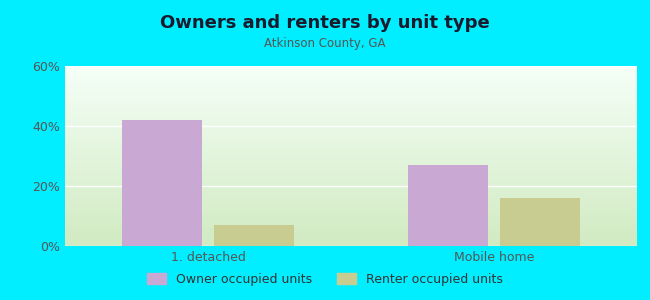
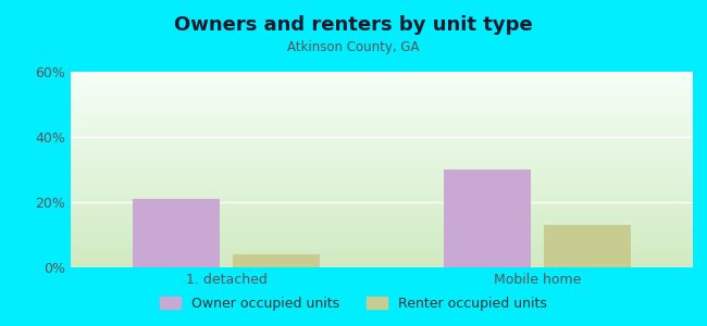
Owner occupied units/1. detached: 42% -> 21%
Renter occupied units/1. detached: 7% -> 4%
Owner occupied units/Mobile home: 27% -> 30%
Renter occupied units/Mobile home: 16% -> 13%
